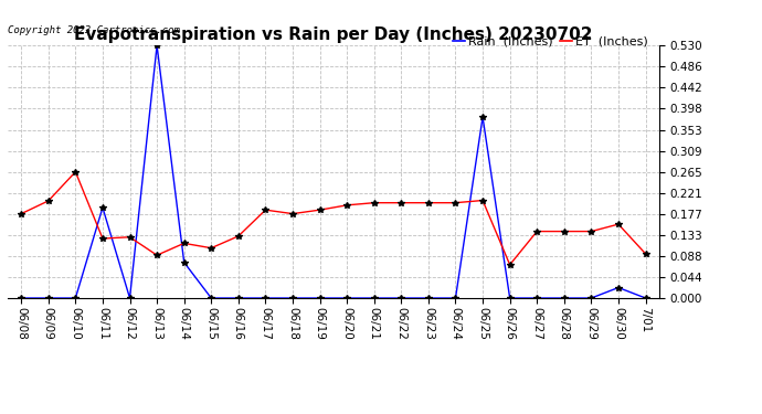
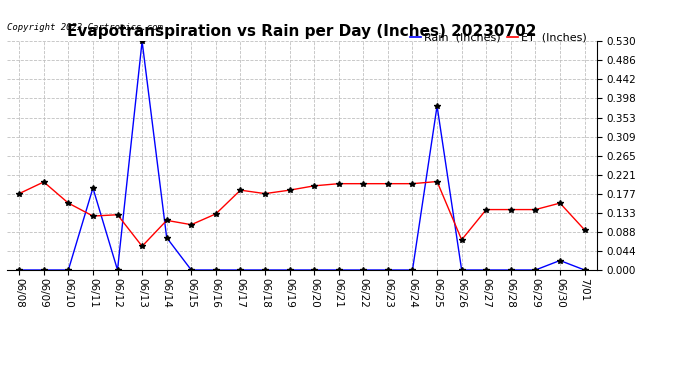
ET (Inches)/06/10: 0.265 -> 0.155
ET (Inches)/06/13: 0.090 -> 0.055
